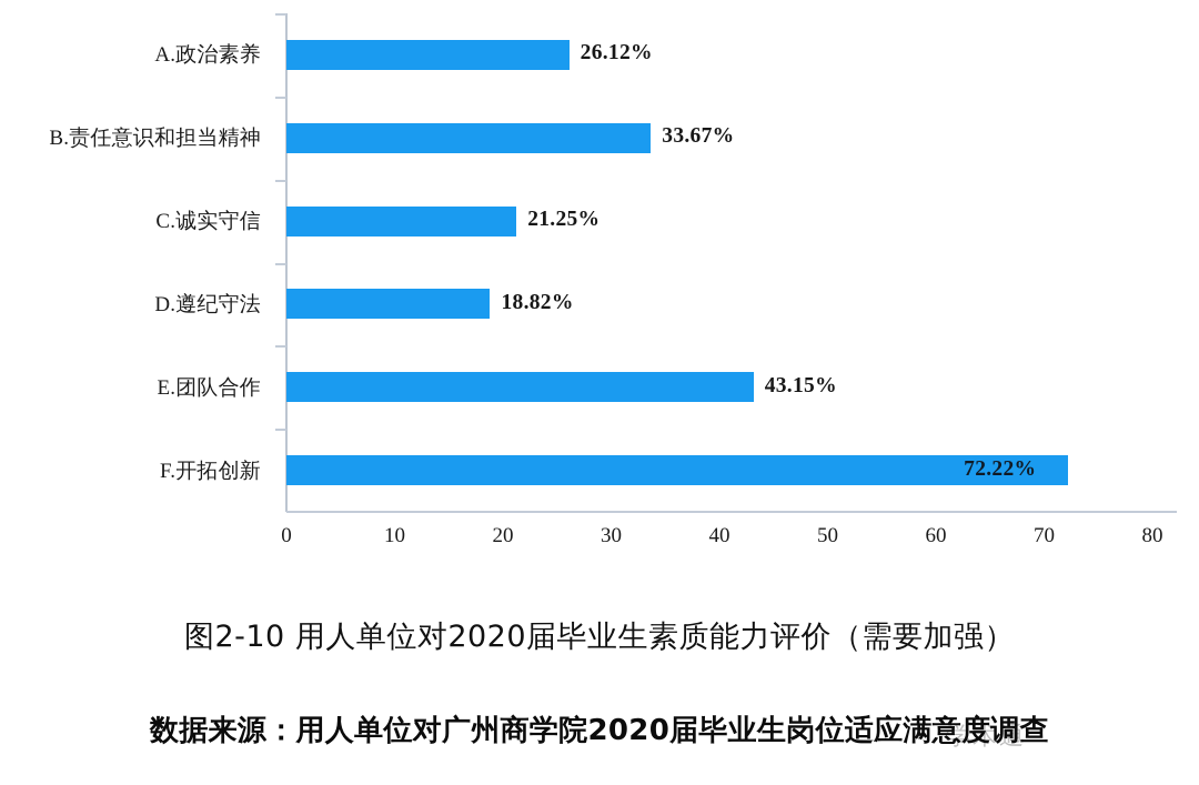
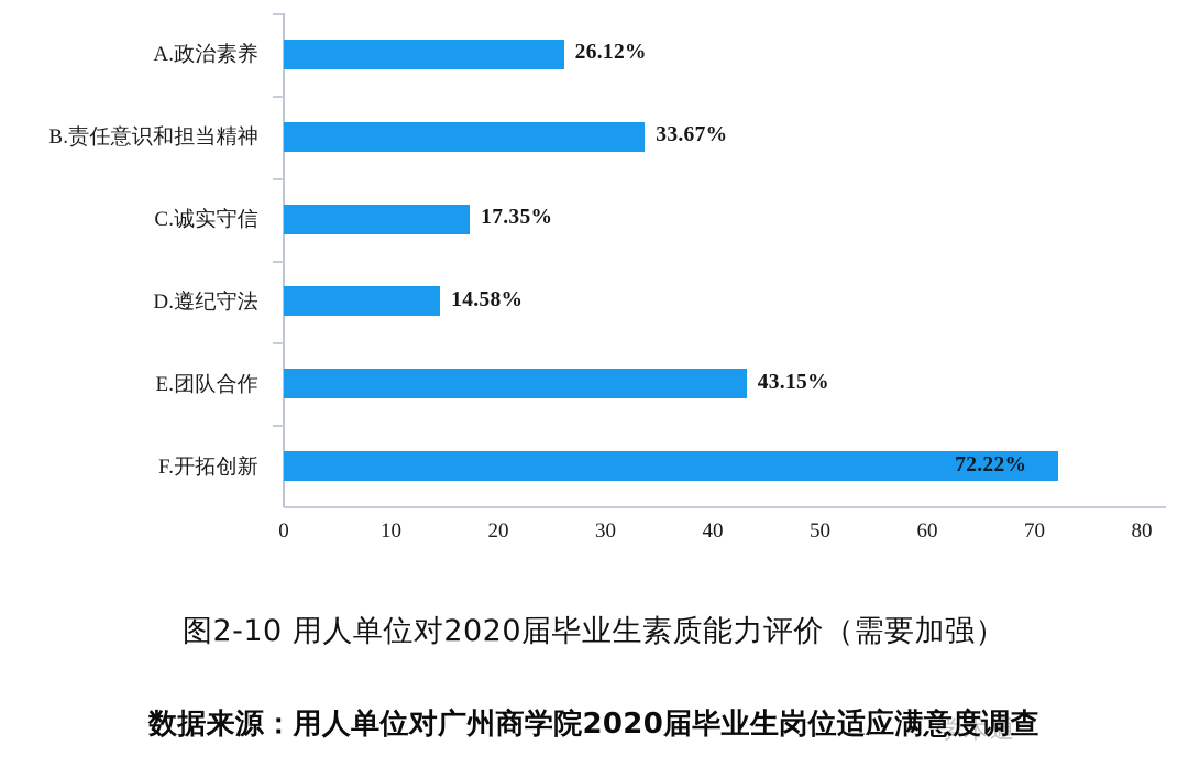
C.诚实守信: 21.25% -> 17.35%
D.遵纪守法: 18.82% -> 14.58%
